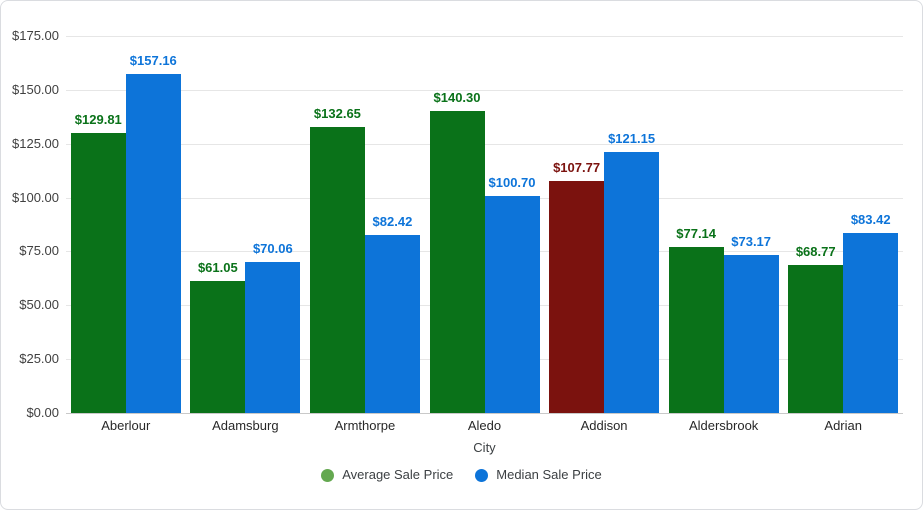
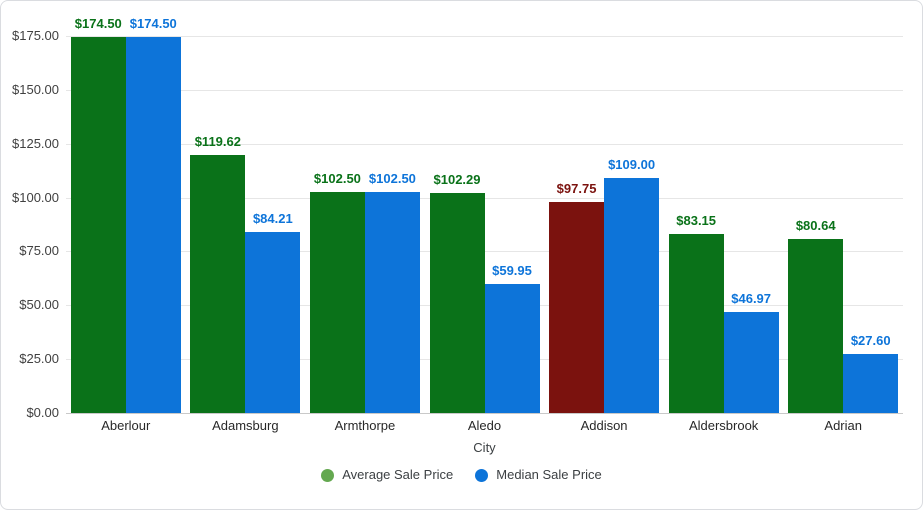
Average Sale Price/Aberlour: $129.81 -> $174.50
Median Sale Price/Aberlour: $157.16 -> $174.50
Average Sale Price/Adamsburg: $61.05 -> $119.62
Median Sale Price/Adamsburg: $70.06 -> $84.21
Average Sale Price/Armthorpe: $132.65 -> $102.50
Median Sale Price/Armthorpe: $82.42 -> $102.50
Average Sale Price/Aledo: $140.30 -> $102.29
Median Sale Price/Aledo: $100.70 -> $59.95
Average Sale Price/Addison: $107.77 -> $97.75
Median Sale Price/Addison: $121.15 -> $109.00
Average Sale Price/Aldersbrook: $77.14 -> $83.15
Median Sale Price/Aldersbrook: $73.17 -> $46.97
Average Sale Price/Adrian: $68.77 -> $80.64
Median Sale Price/Adrian: $83.42 -> $27.60
